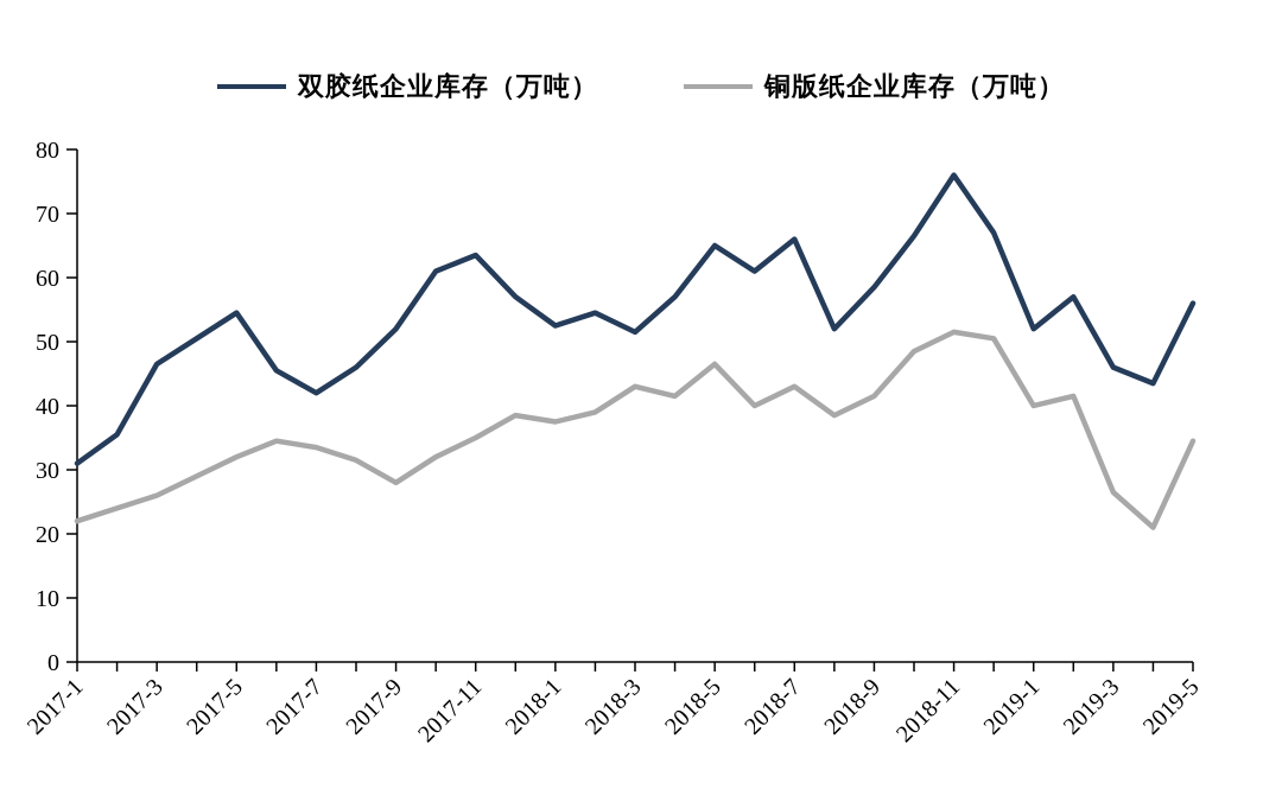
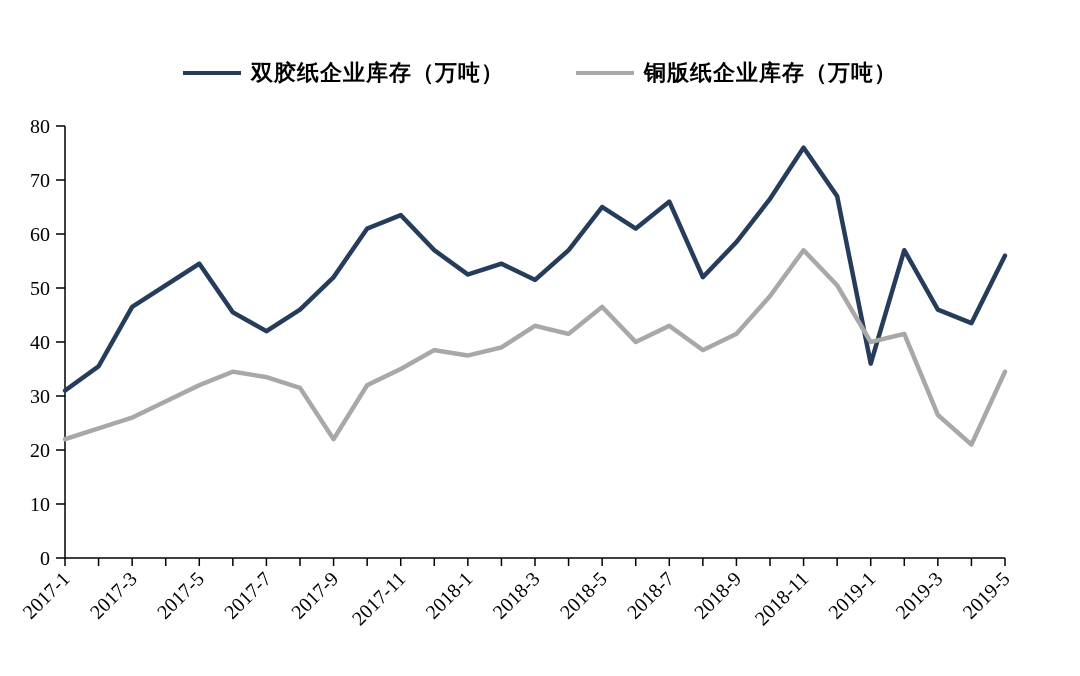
铜版纸企业库存（万吨）/2017-9: 28 -> 22
铜版纸企业库存（万吨）/2018-11: 52 -> 57
双胶纸企业库存（万吨）/2019-1: 52 -> 36
